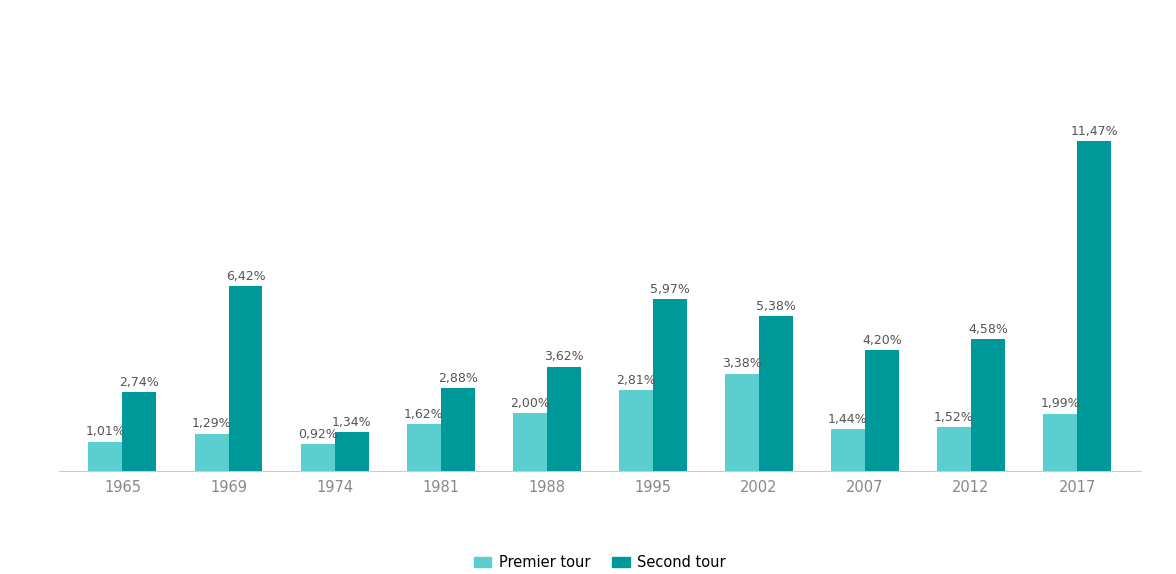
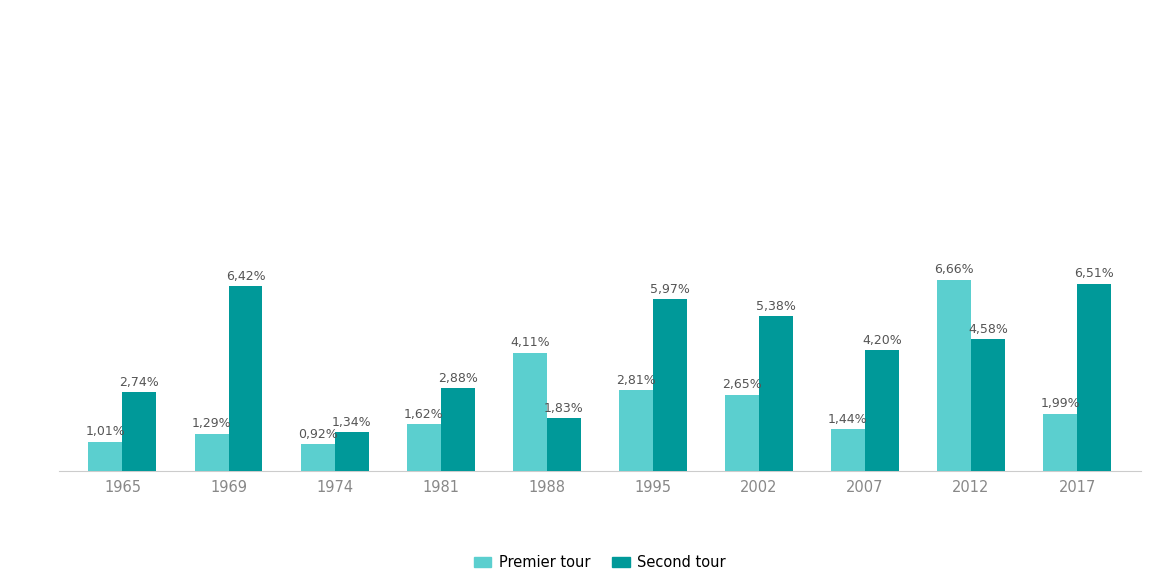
Premier tour/1988: 2,00% -> 4,11%
Second tour/1988: 3,62% -> 1,83%
Premier tour/2002: 3,38% -> 2,65%
Premier tour/2012: 1,52% -> 6,66%
Second tour/2017: 11,47% -> 6,51%
